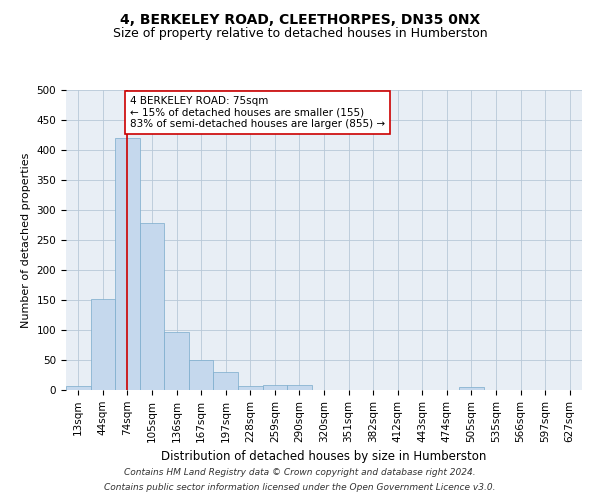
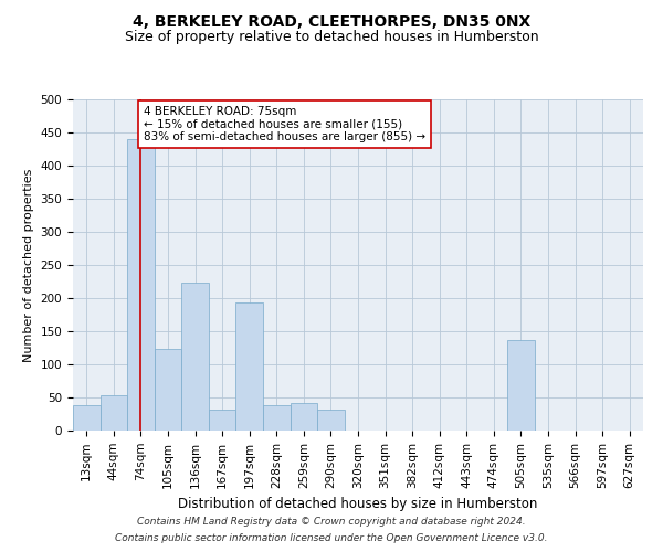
13sqm: 6 -> 38
44sqm: 152 -> 54
74sqm: 420 -> 440
105sqm: 278 -> 124
136sqm: 96 -> 224
167sqm: 50 -> 32
197sqm: 30 -> 194
228sqm: 7 -> 38
259sqm: 9 -> 42
290sqm: 8 -> 32
505sqm: 5 -> 136
